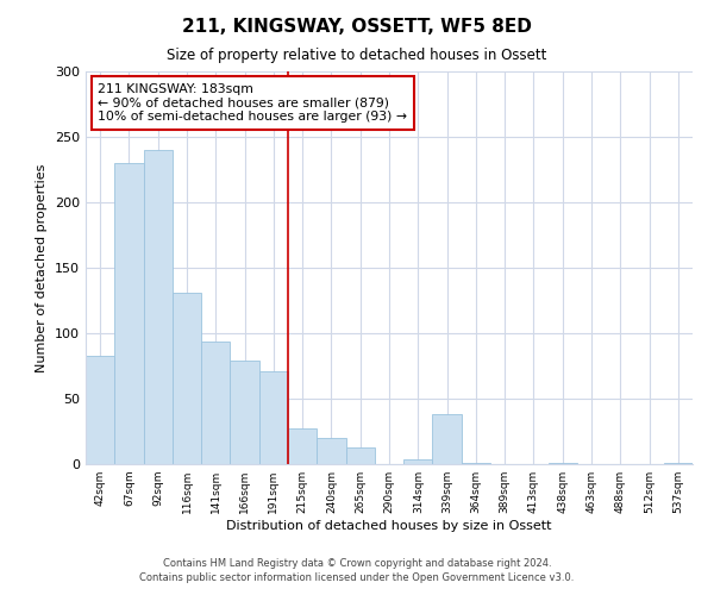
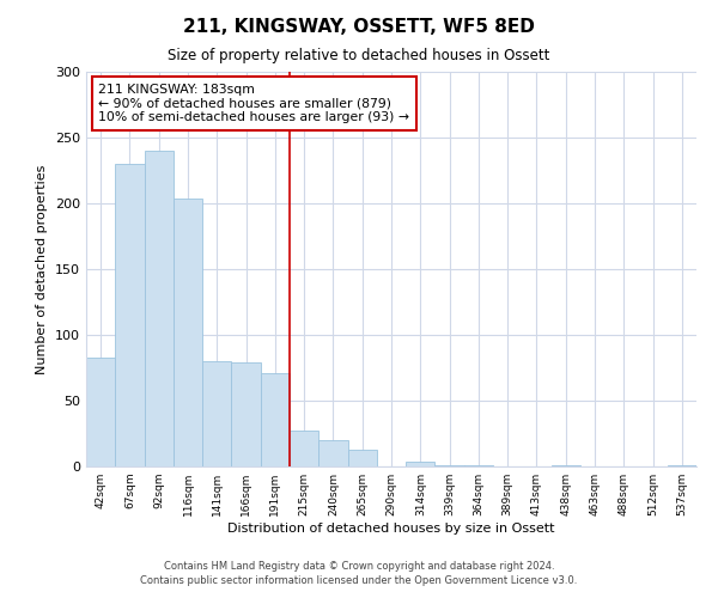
116sqm: 131 -> 204
141sqm: 94 -> 80
339sqm: 38 -> 1
